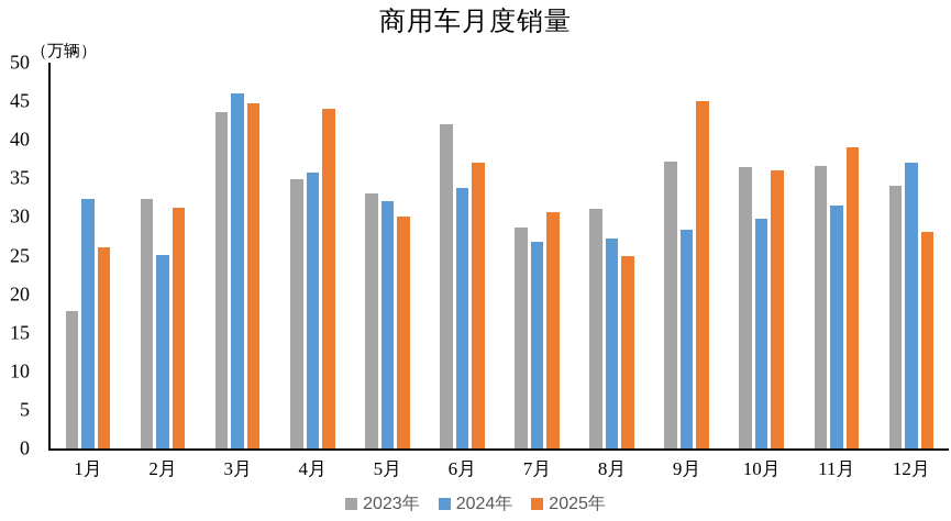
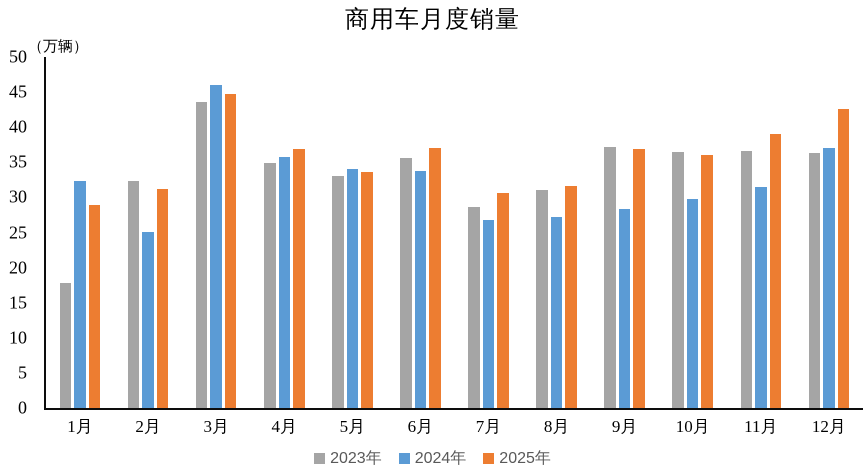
2025年/1月: 26 -> 29
2025年/4月: 44 -> 37
2024年/5月: 32 -> 34
2025年/5月: 30 -> 34
2023年/6月: 42 -> 36
2025年/8月: 25 -> 32
2025年/9月: 45 -> 37
2023年/12月: 34 -> 36
2025年/12月: 28 -> 43
